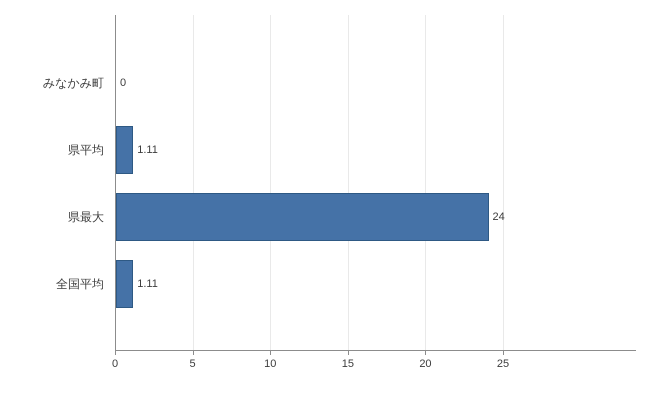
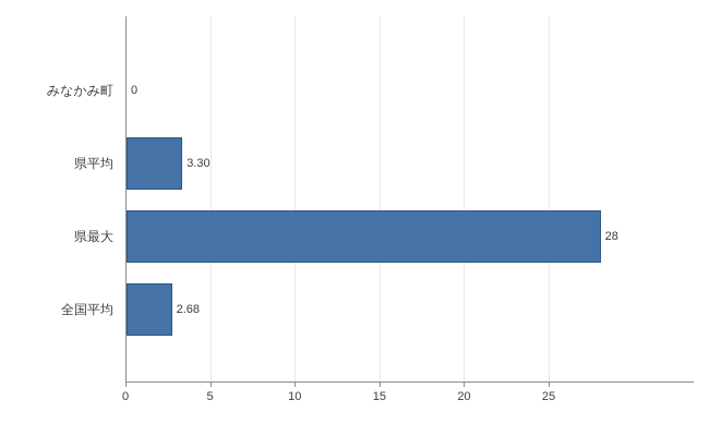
県平均: 1.11 -> 3.30
県最大: 24 -> 28
全国平均: 1.11 -> 2.68
